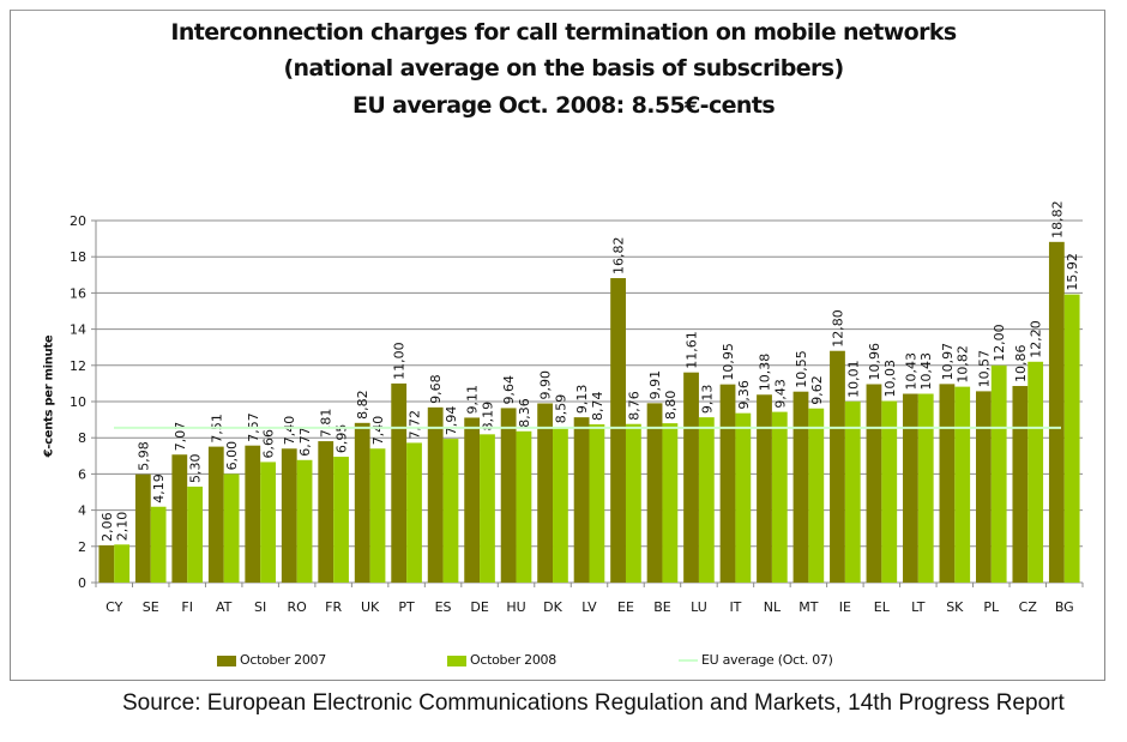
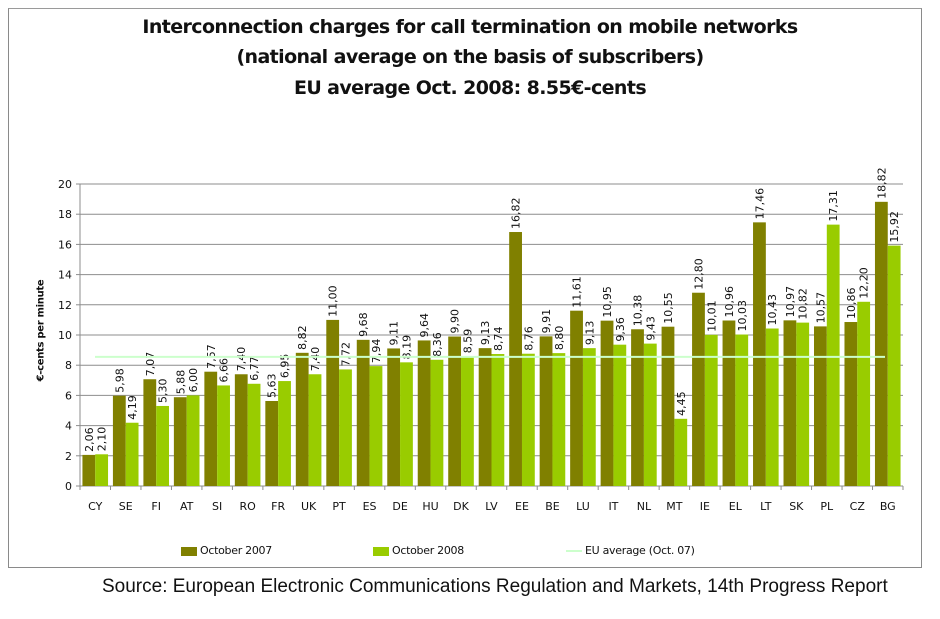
October 2007/AT: 7,51 -> 5,88
October 2007/FR: 7,81 -> 5,63
October 2008/MT: 9,62 -> 4,45
October 2007/LT: 10,43 -> 17,46
October 2008/PL: 12,00 -> 17,31
